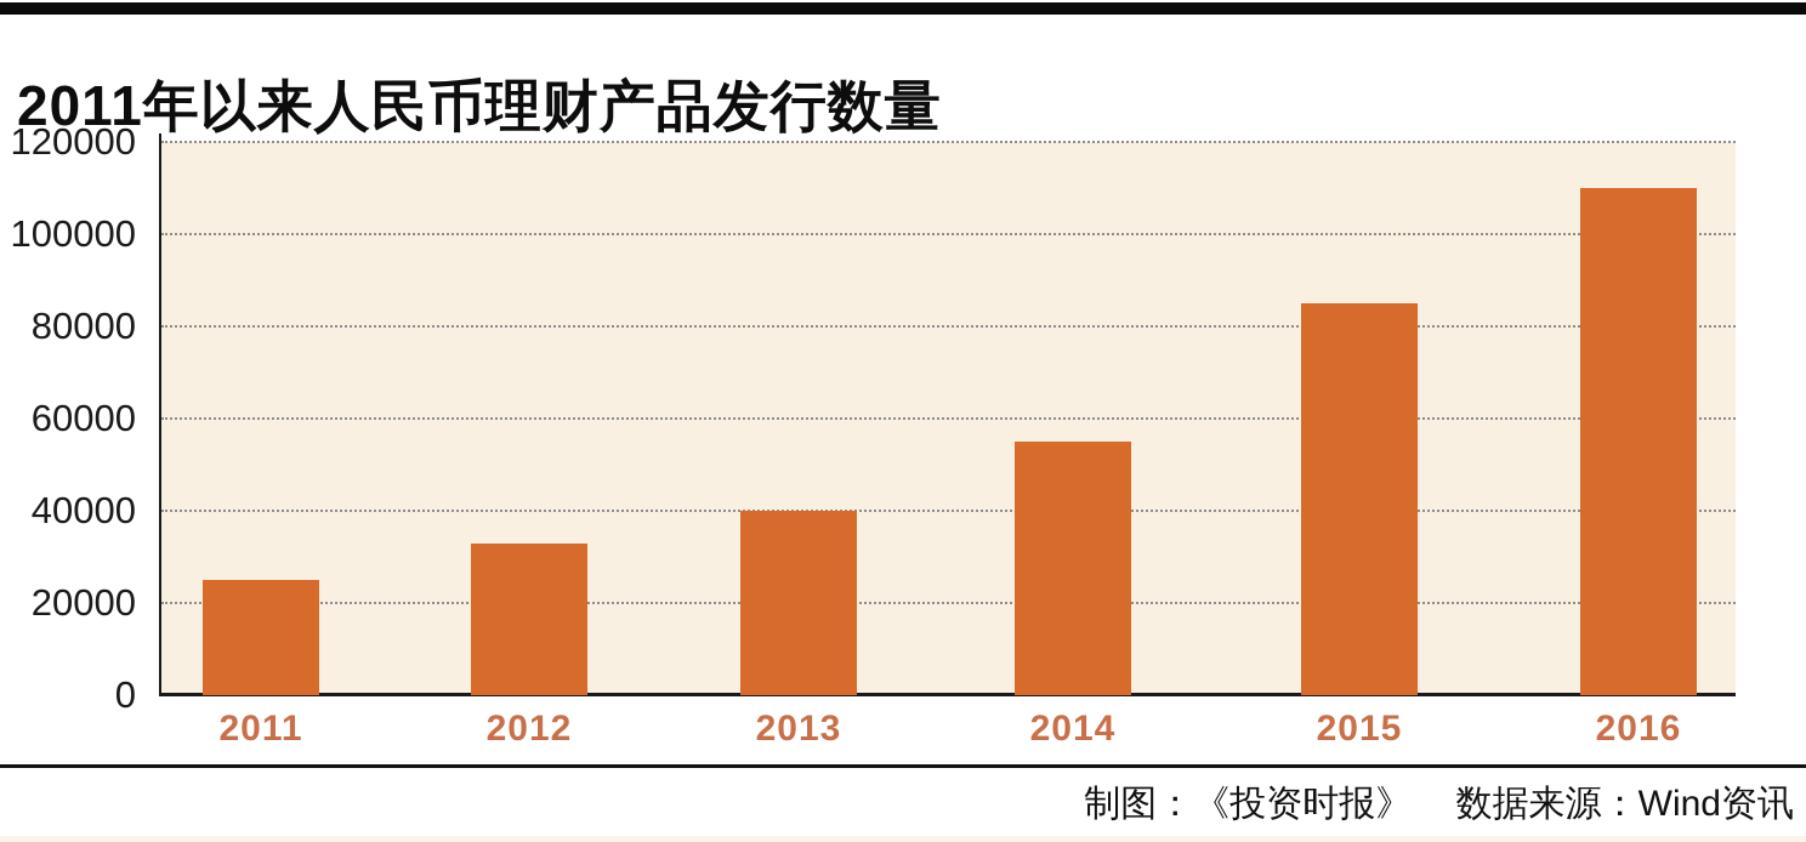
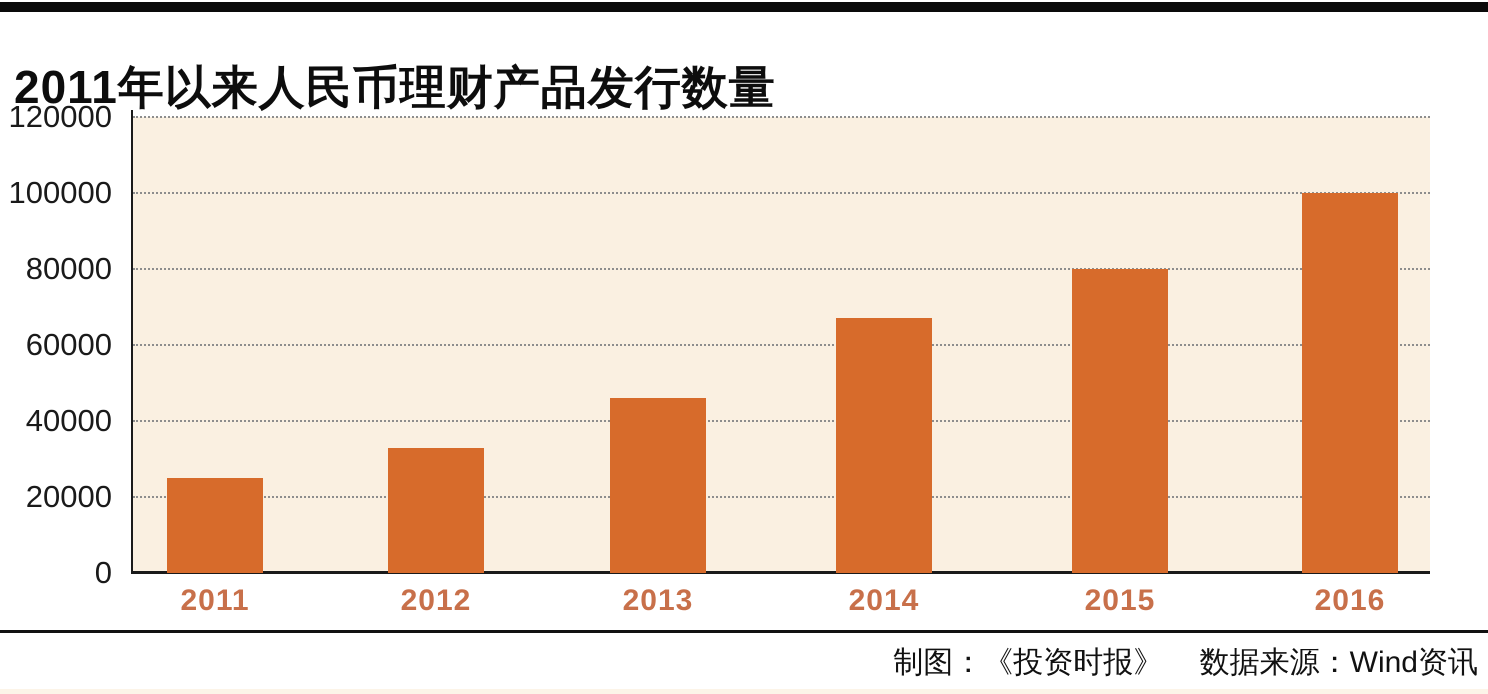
2013: 40000 -> 46000
2014: 55000 -> 67000
2015: 85000 -> 80000
2016: 110000 -> 100000
